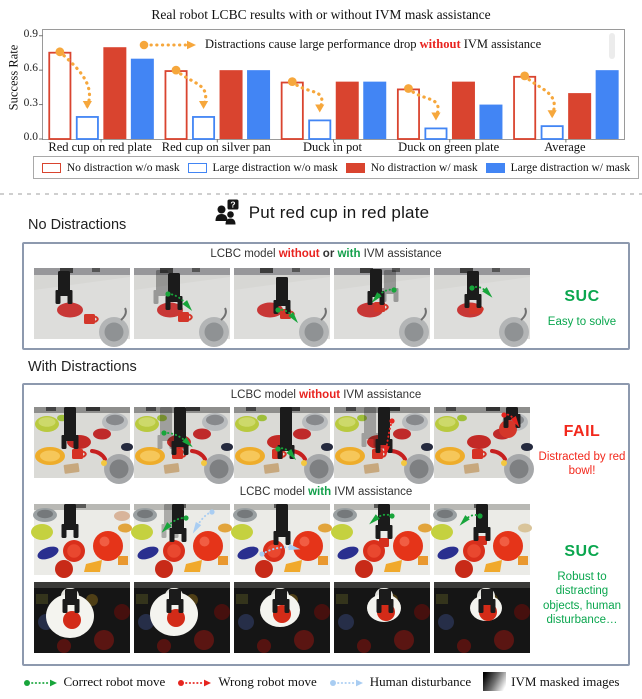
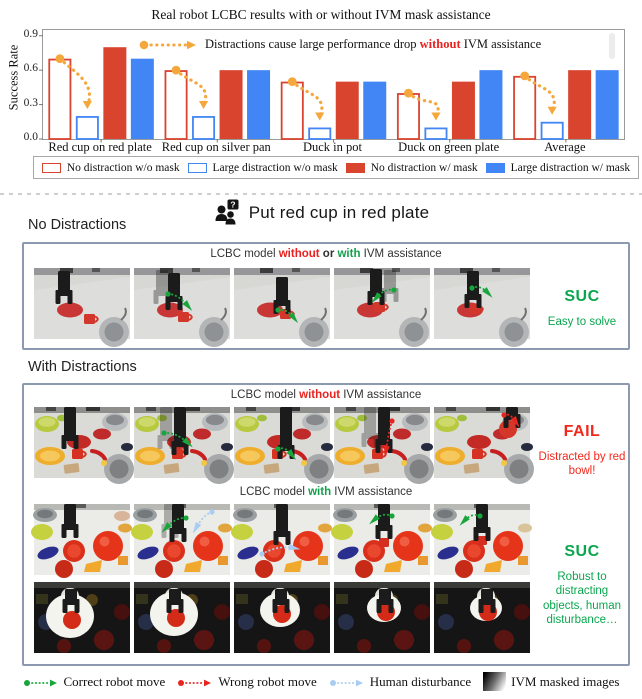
No distraction w/o mask/Red cup on red plate: 0.76 -> 0.70
Large distraction w/o mask/Duck in pot: 0.17 -> 0.10
No distraction w/o mask/Duck on green plate: 0.44 -> 0.40
Large distraction w/ mask/Duck on green plate: 0.3 -> 0.6
Large distraction w/o mask/Average: 0.12 -> 0.15
No distraction w/ mask/Average: 0.4 -> 0.6
